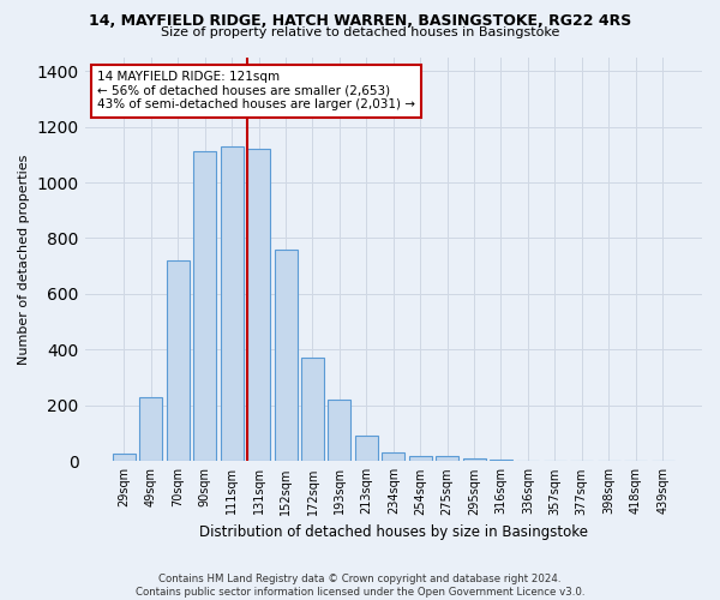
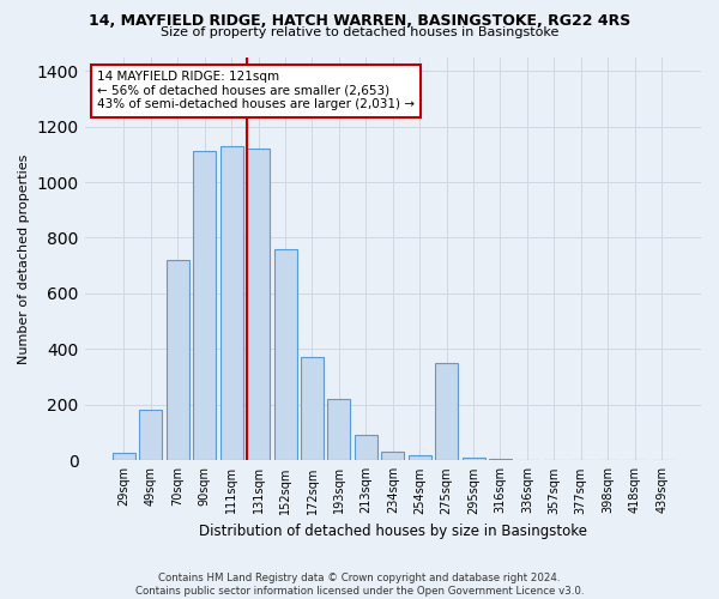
49sqm: 230 -> 180
275sqm: 18 -> 350
